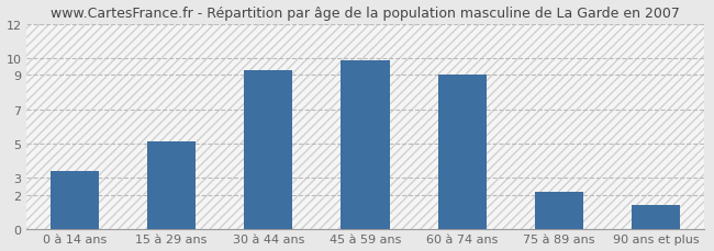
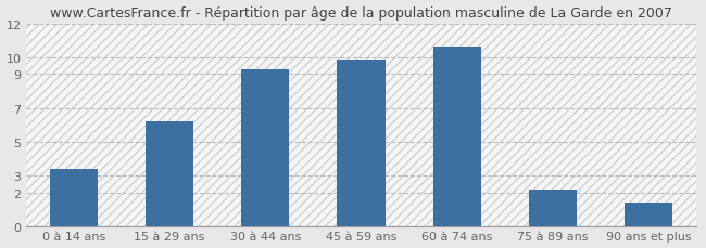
15 à 29 ans: 5.1 -> 6.2
60 à 74 ans: 9.0 -> 10.6
